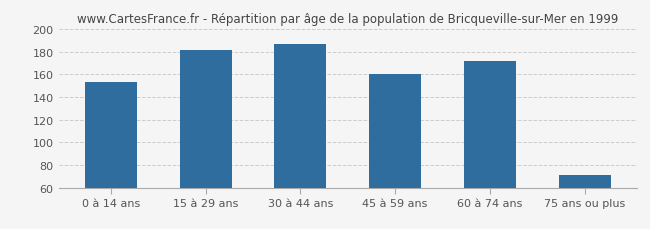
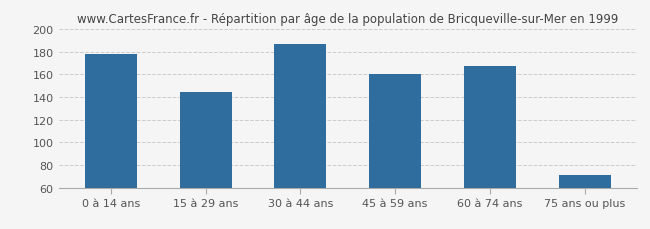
0 à 14 ans: 153 -> 178
15 à 29 ans: 181 -> 144
60 à 74 ans: 172 -> 167
